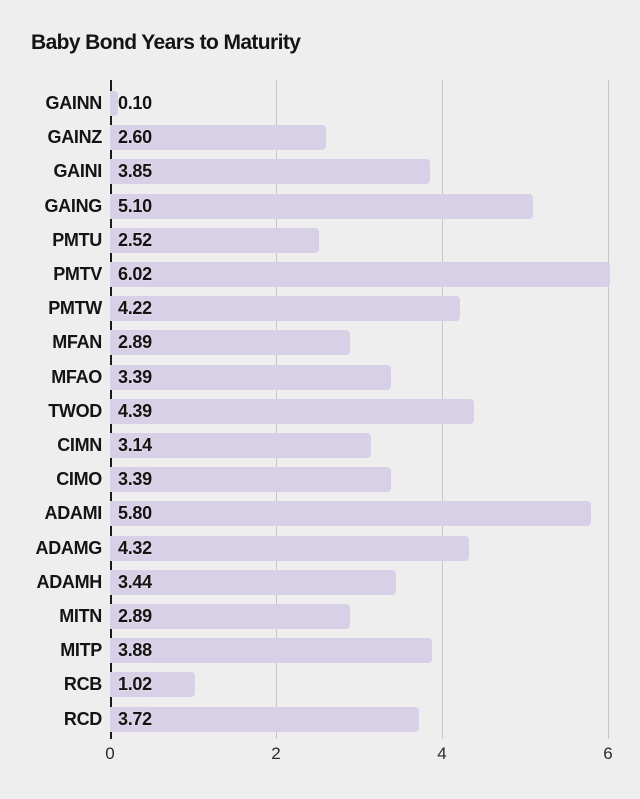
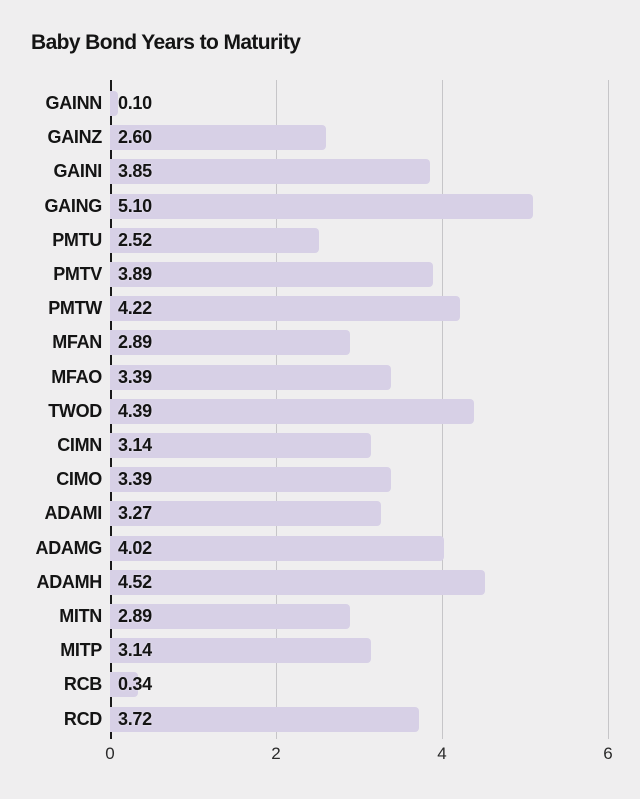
PMTV: 6.02 -> 3.89
ADAMI: 5.80 -> 3.27
ADAMG: 4.32 -> 4.02
ADAMH: 3.44 -> 4.52
MITP: 3.88 -> 3.14
RCB: 1.02 -> 0.34
